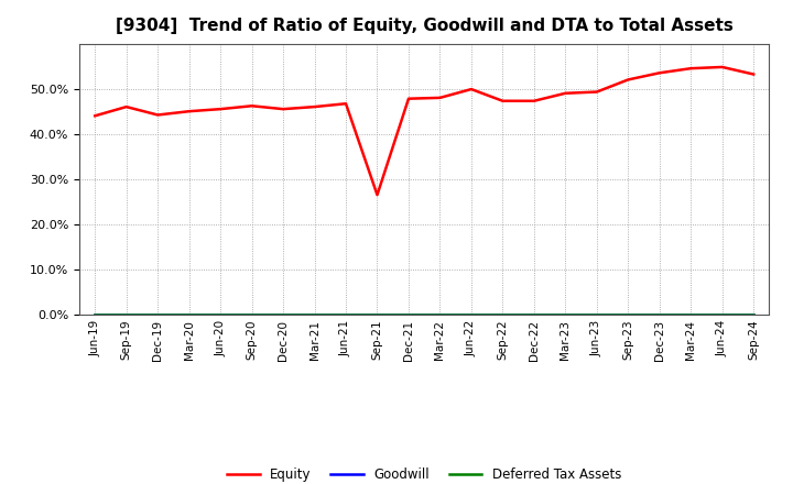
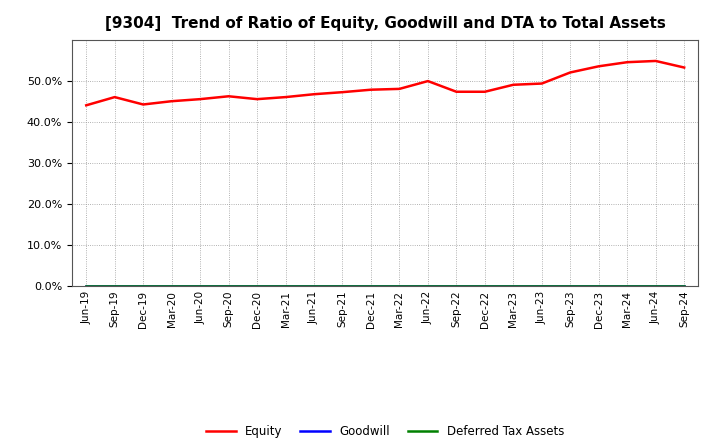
Equity/Sep-21: 26.5% -> 47.2%
